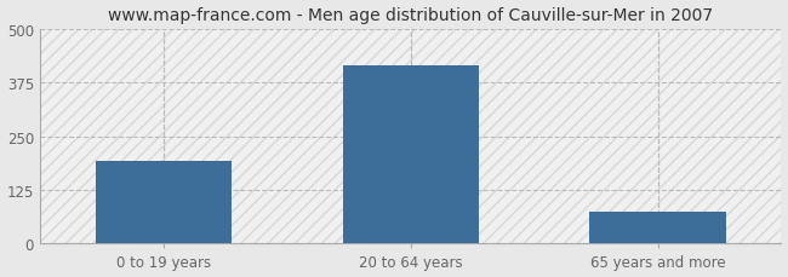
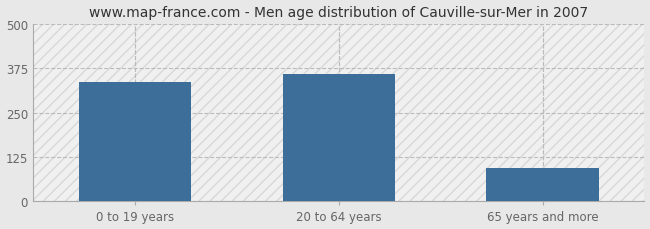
0 to 19 years: 193 -> 335
20 to 64 years: 415 -> 360
65 years and more: 75 -> 95
